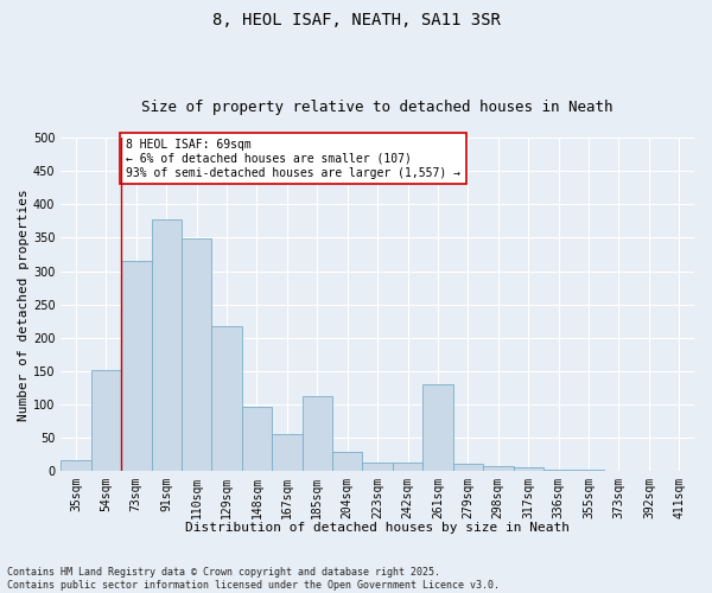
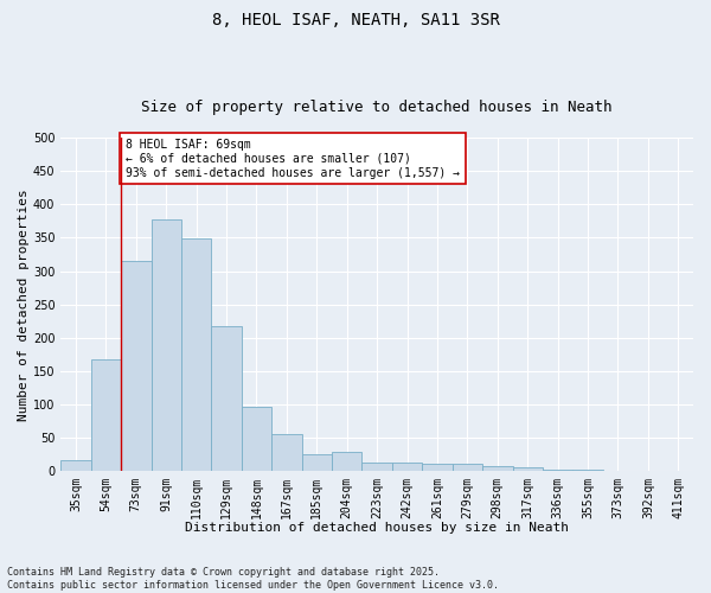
54sqm: 152 -> 168
185sqm: 112 -> 25
261sqm: 130 -> 10
